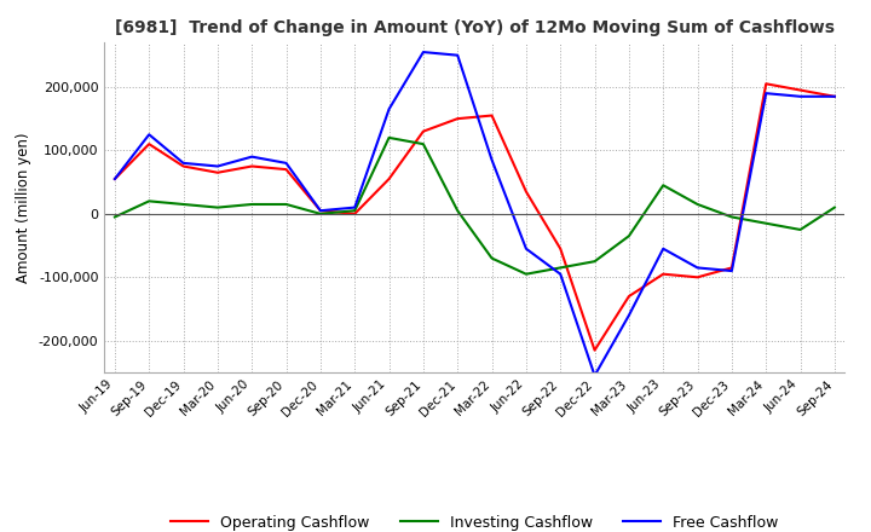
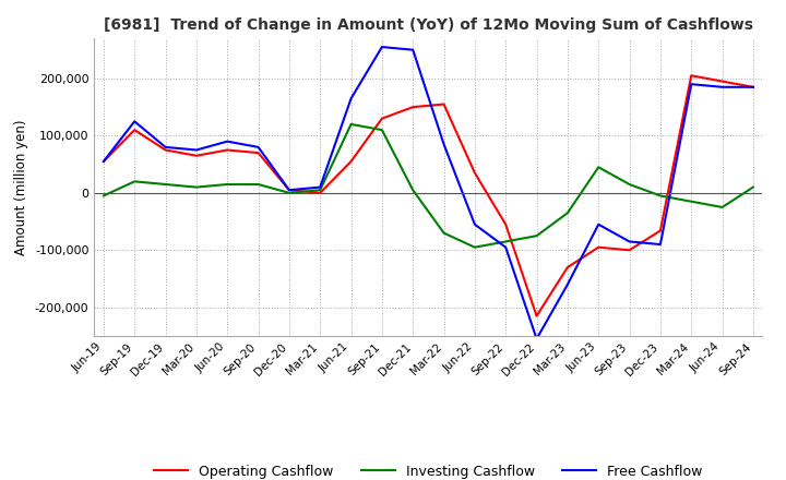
Operating Cashflow/Dec-23: -85,000 -> -66,000
